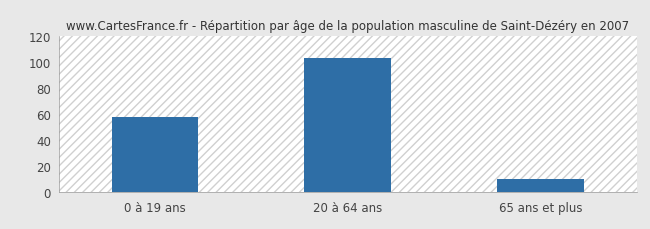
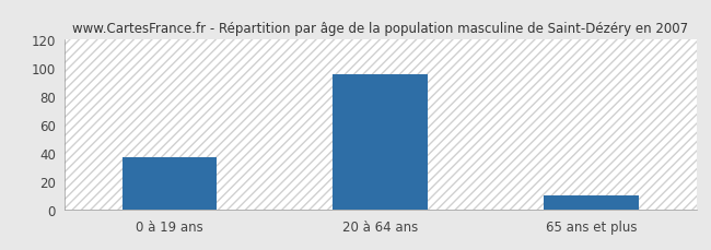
0 à 19 ans: 58 -> 37
20 à 64 ans: 103 -> 95
